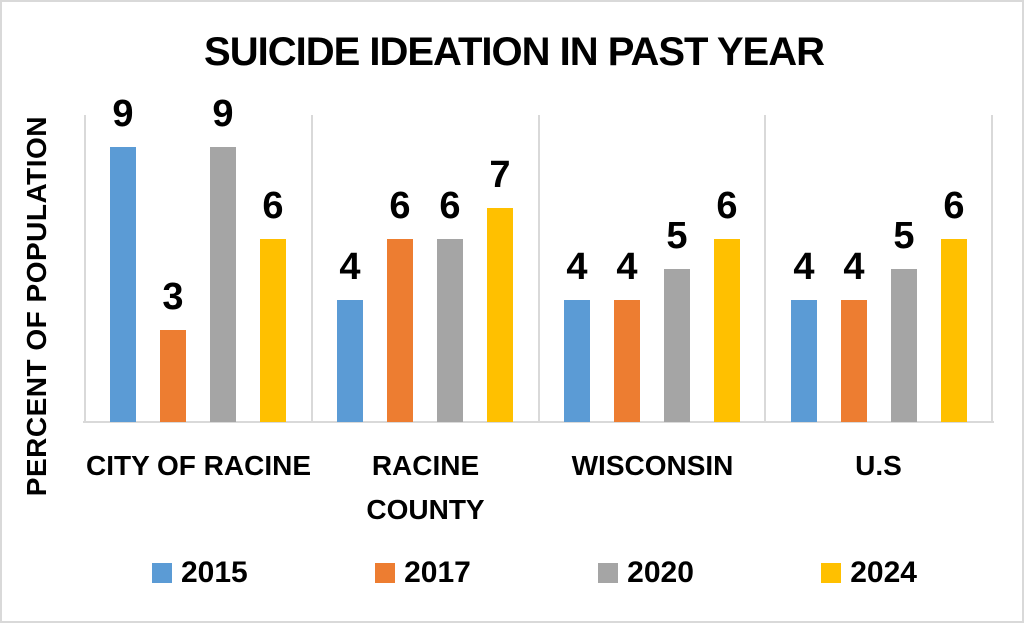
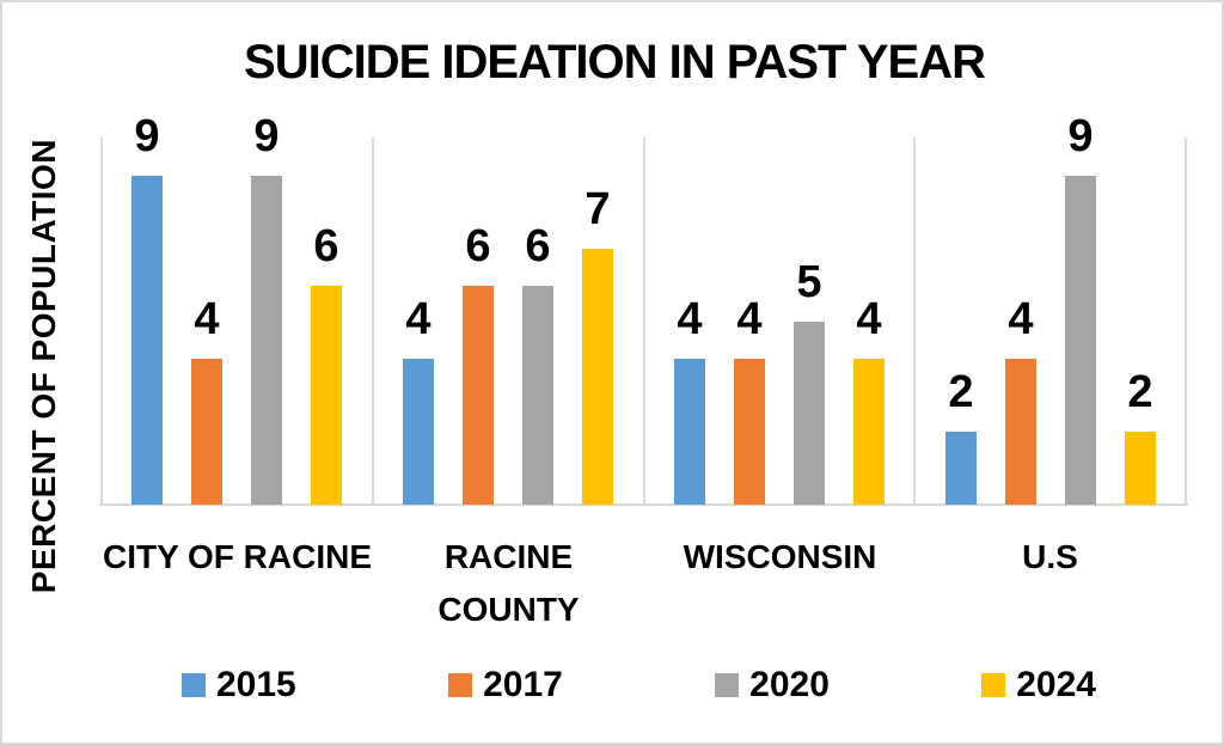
2017/CITY OF RACINE: 3 -> 4
2024/WISCONSIN: 6 -> 4
2015/U.S: 4 -> 2
2020/U.S: 5 -> 9
2024/U.S: 6 -> 2
